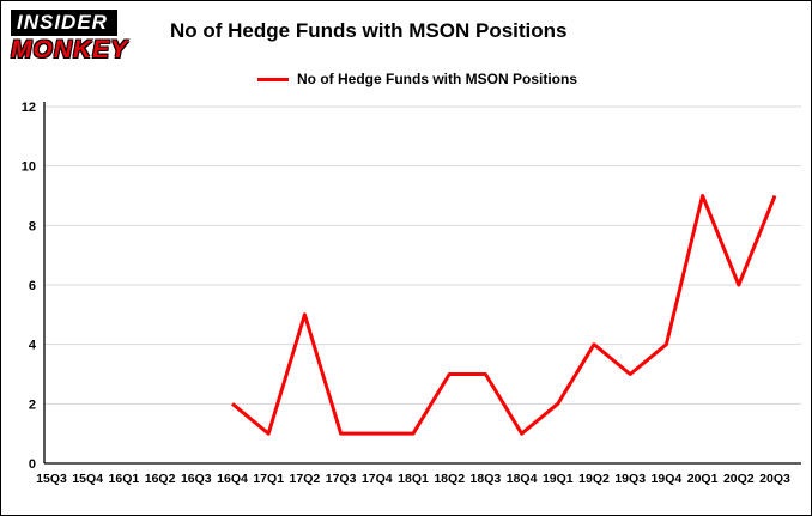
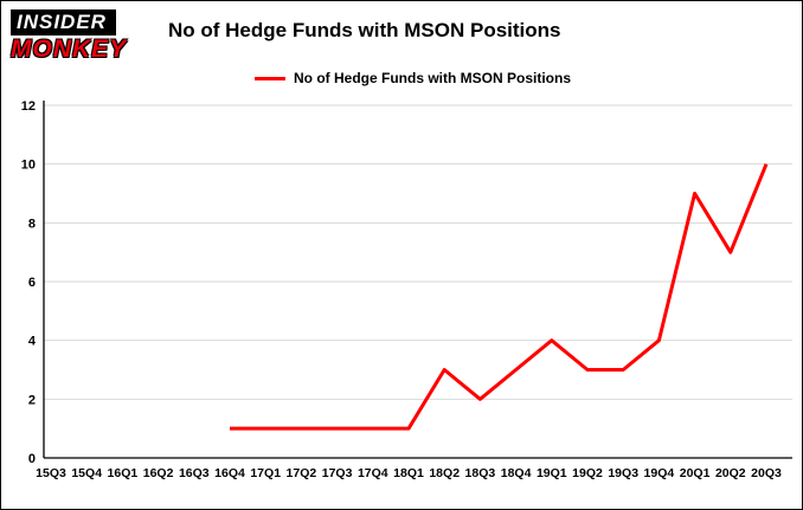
16Q4: 2 -> 1
17Q2: 5 -> 1
18Q3: 3 -> 2
18Q4: 1 -> 3
19Q1: 2 -> 4
19Q2: 4 -> 3
20Q2: 6 -> 7
20Q3: 9 -> 10
